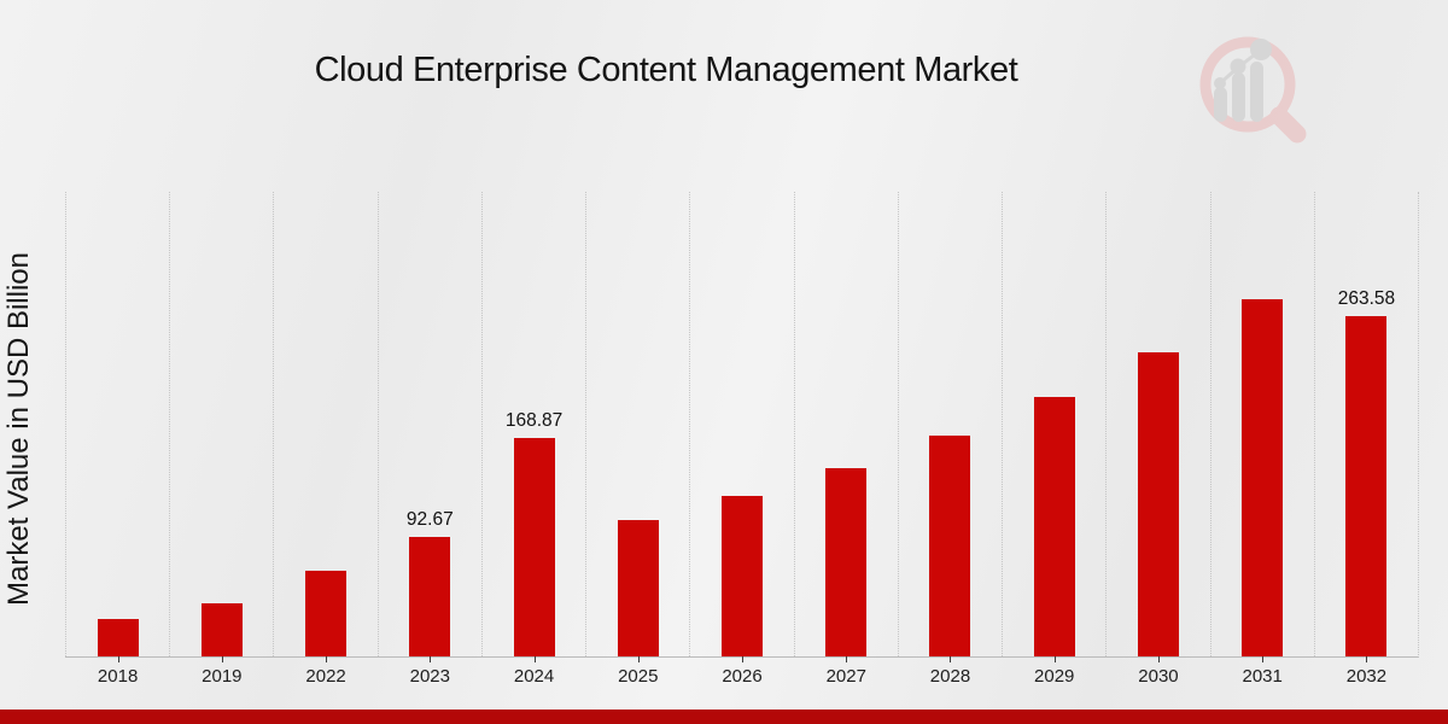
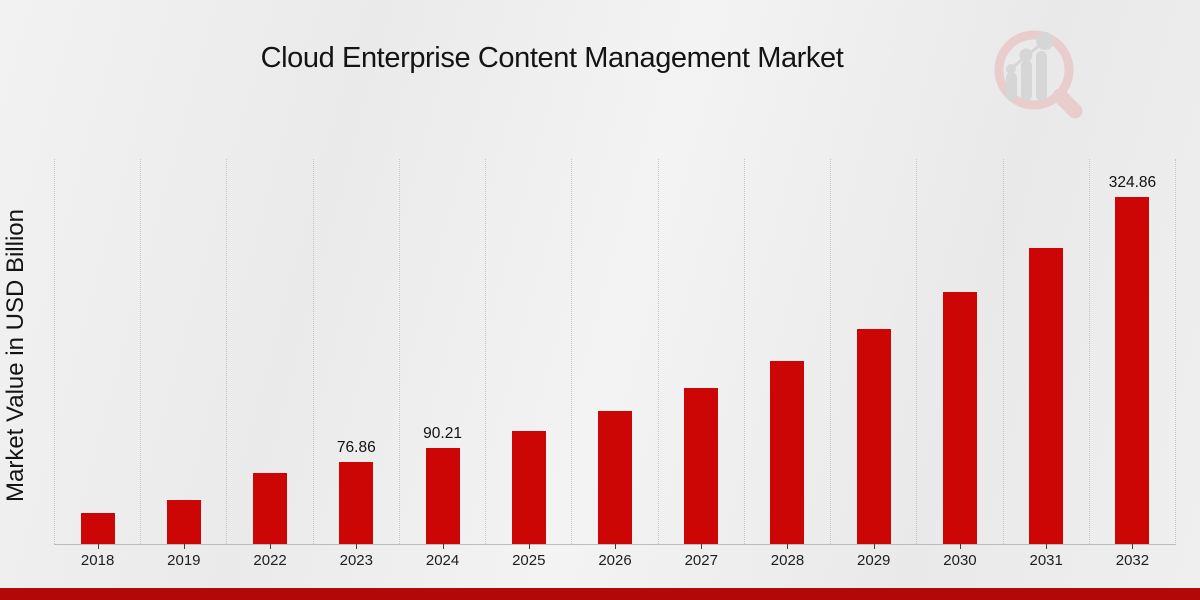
2023: 92.67 -> 76.86
2024: 168.87 -> 90.21
2032: 263.58 -> 324.86
